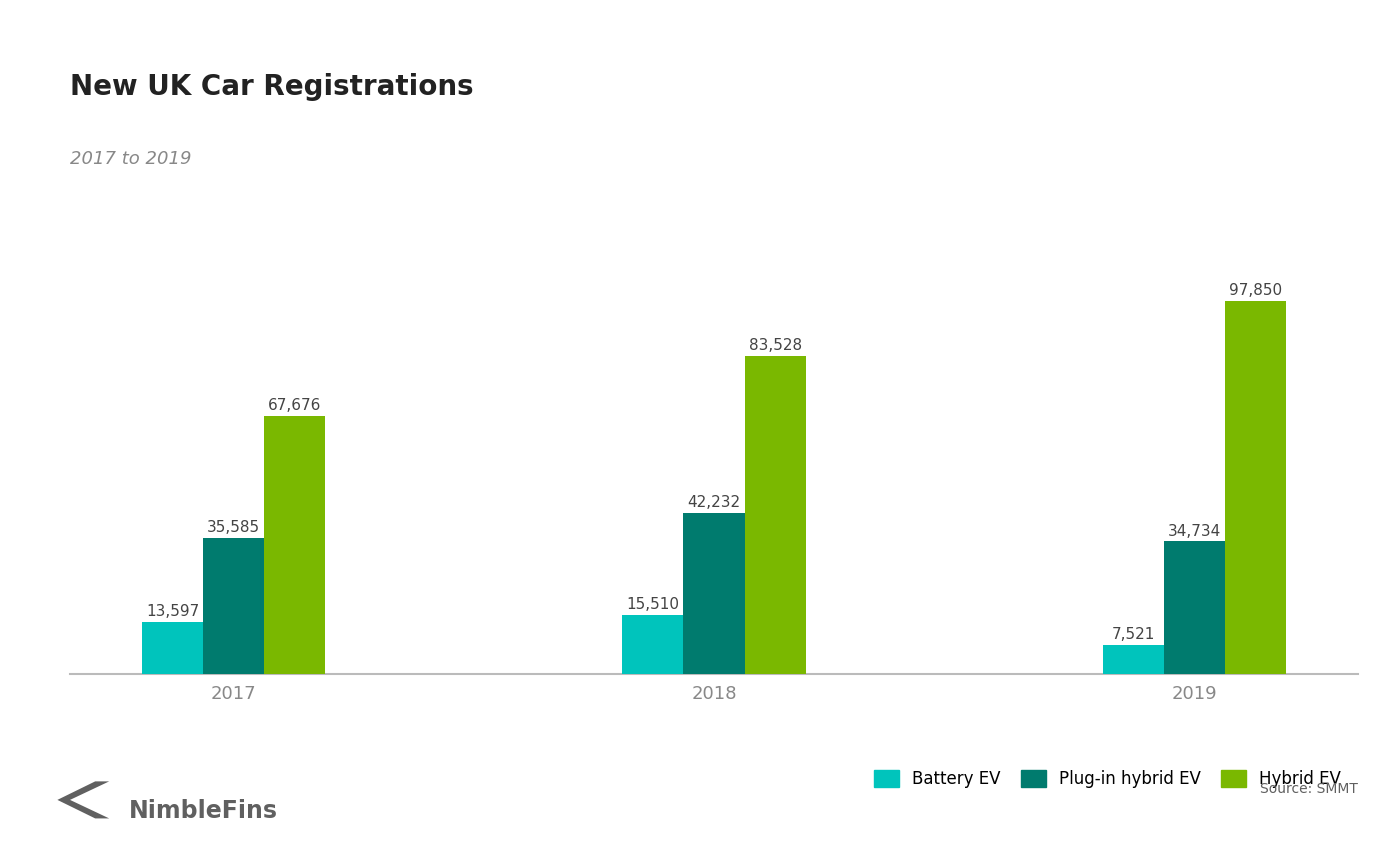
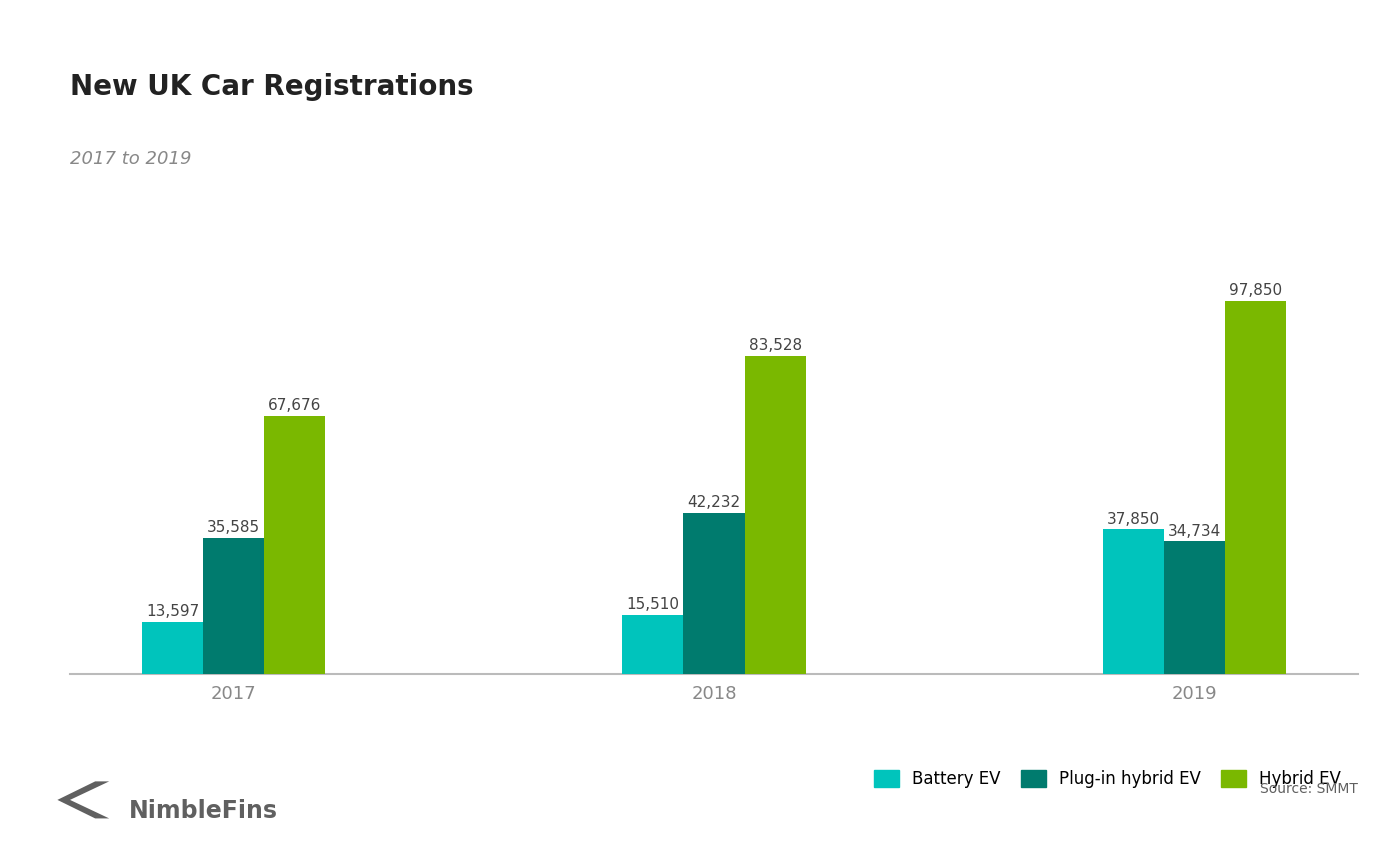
Battery EV/2019: 7,521 -> 37,850
